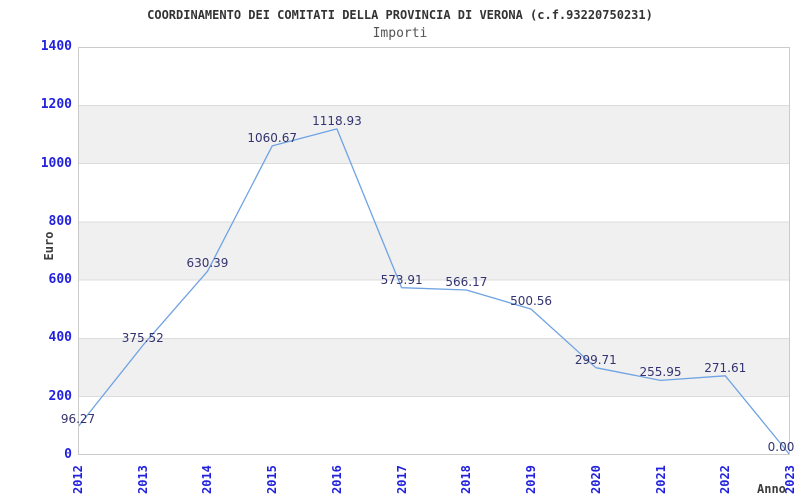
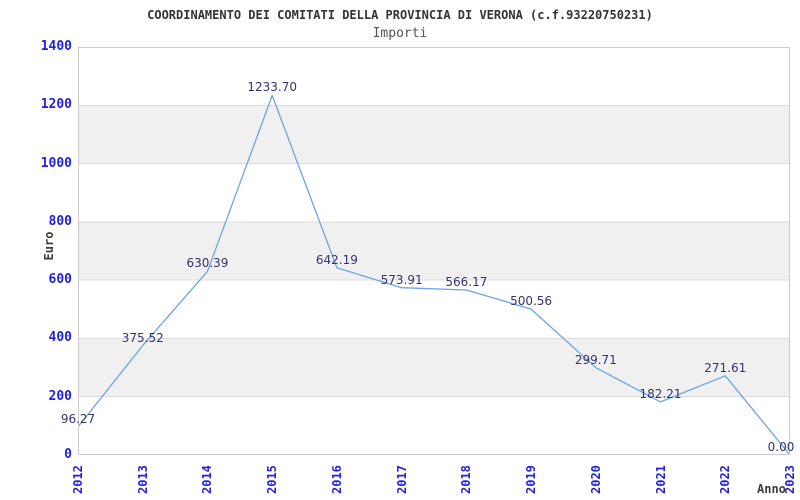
2015: 1060.67 -> 1233.70
2016: 1118.93 -> 642.19
2021: 255.95 -> 182.21
